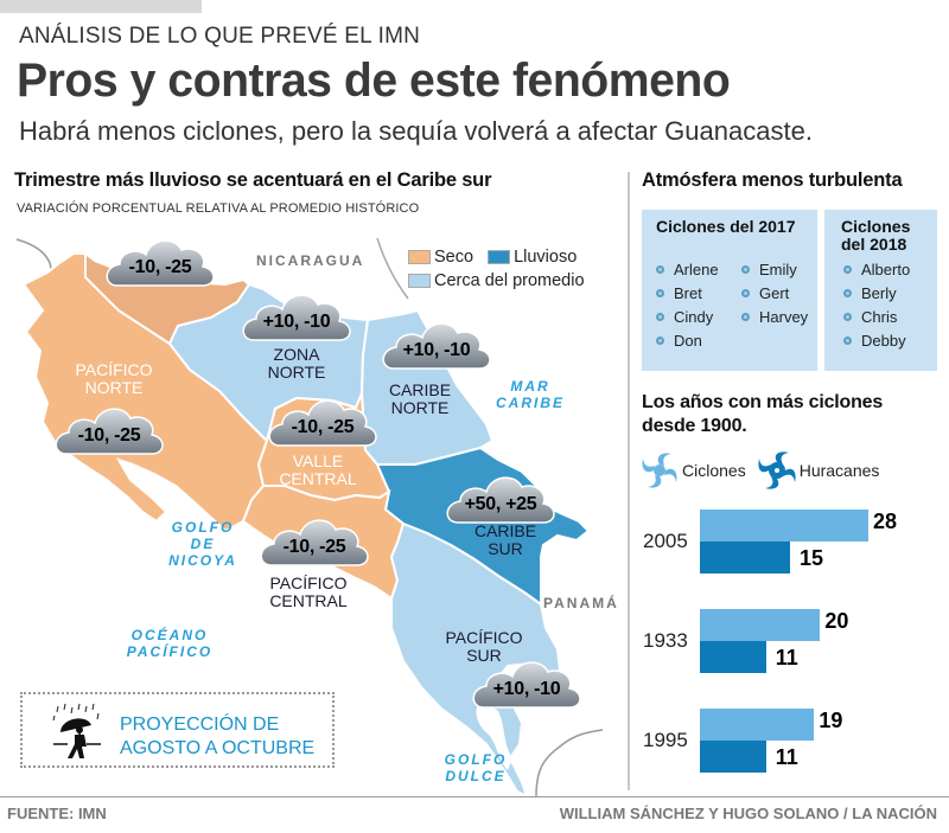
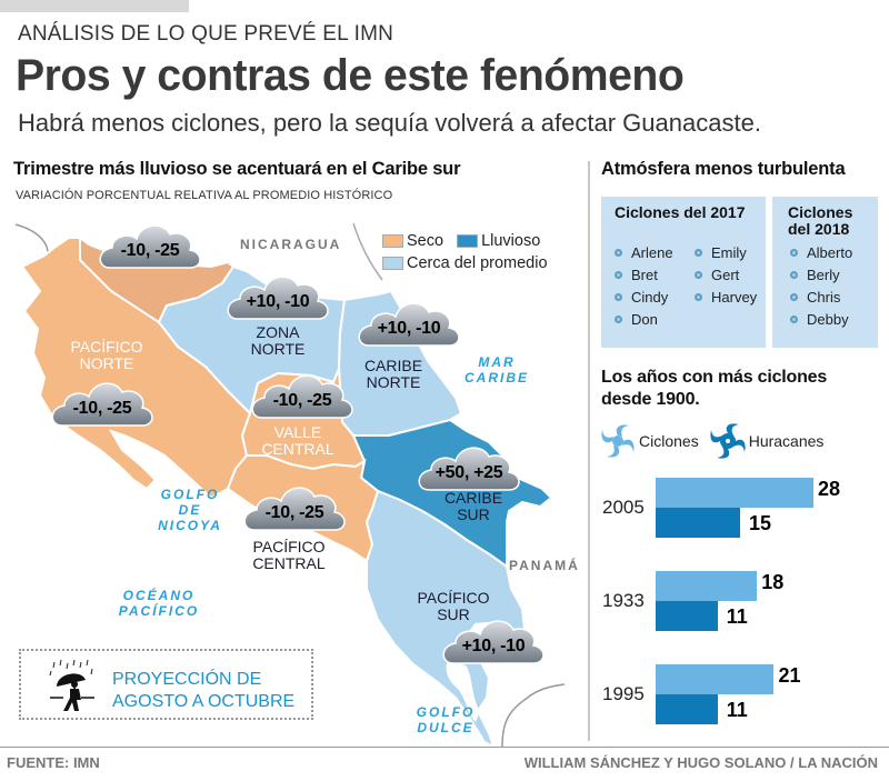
Ciclones/1933: 20 -> 18
Ciclones/1995: 19 -> 21
